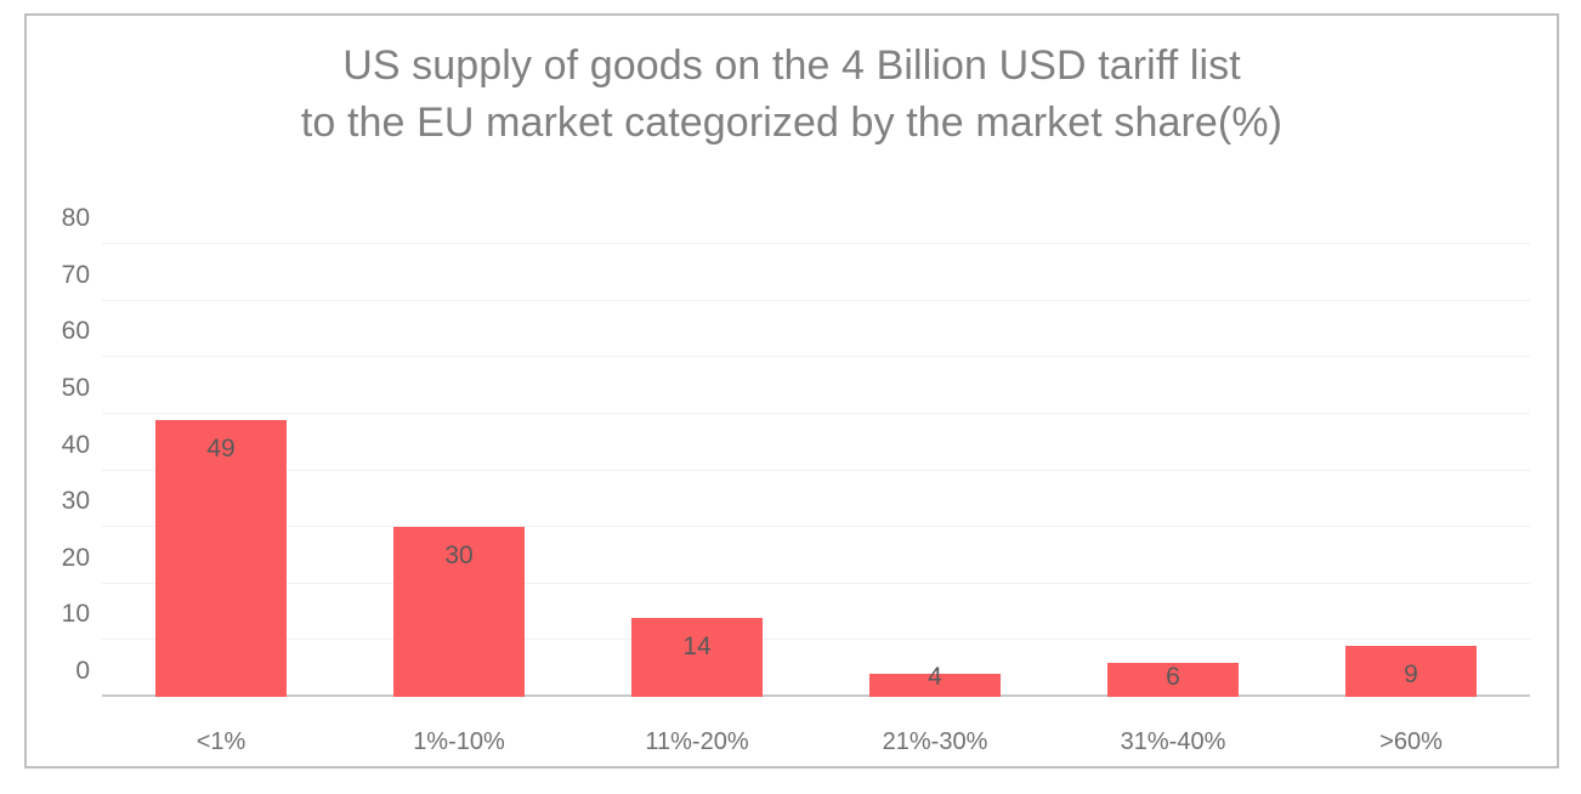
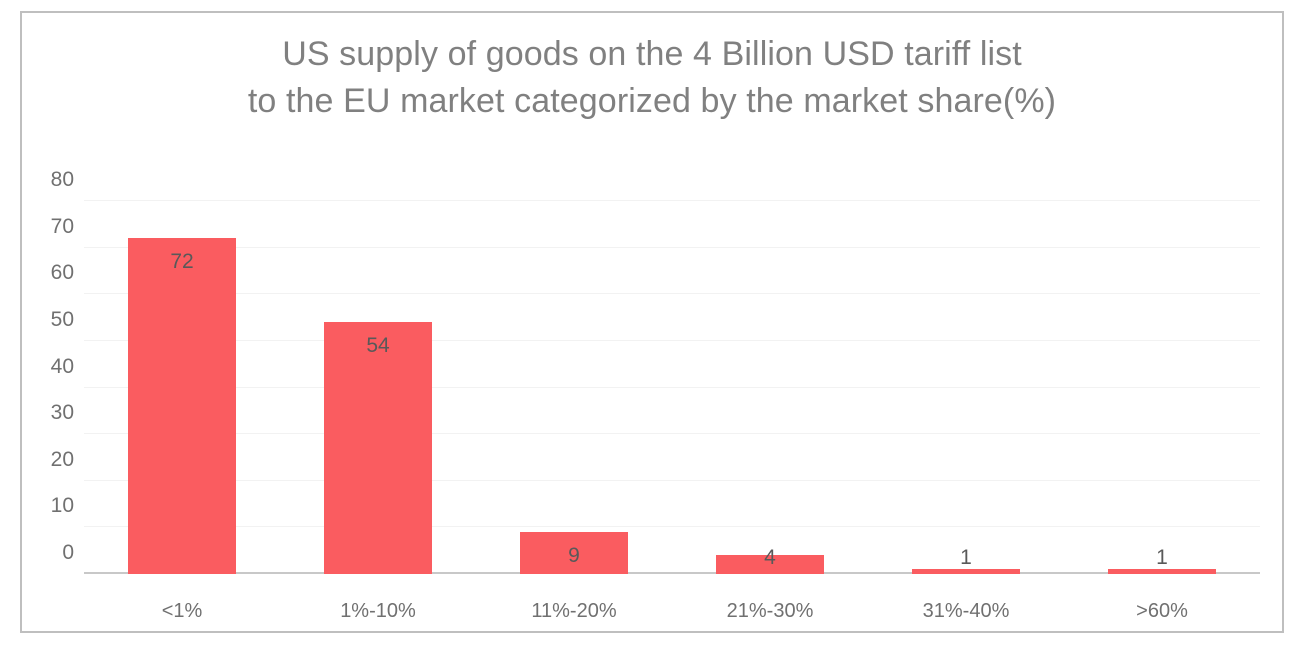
<1%: 49 -> 72
1%-10%: 30 -> 54
11%-20%: 14 -> 9
31%-40%: 6 -> 1
>60%: 9 -> 1
